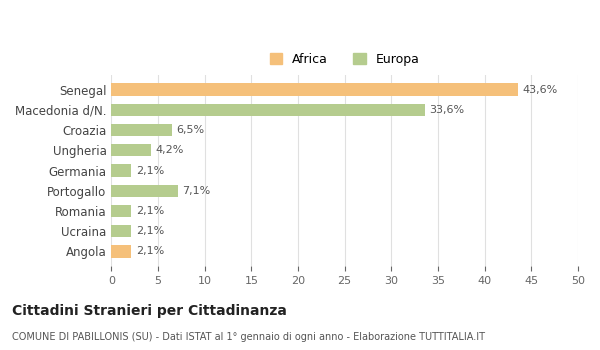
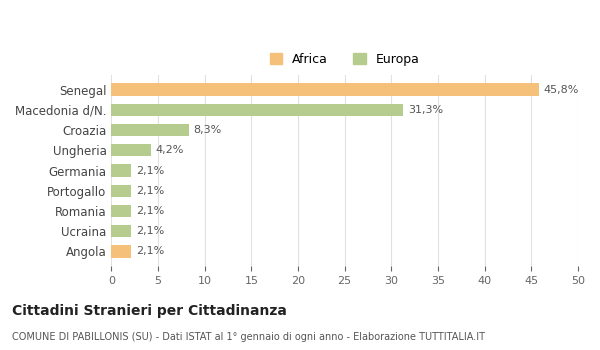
Senegal: 43,6% -> 45,8%
Macedonia d/N.: 33,6% -> 31,3%
Croazia: 6,5% -> 8,3%
Portogallo: 7,1% -> 2,1%
